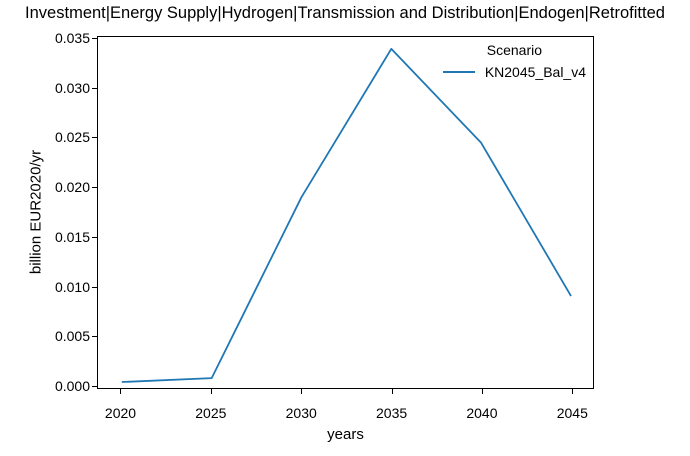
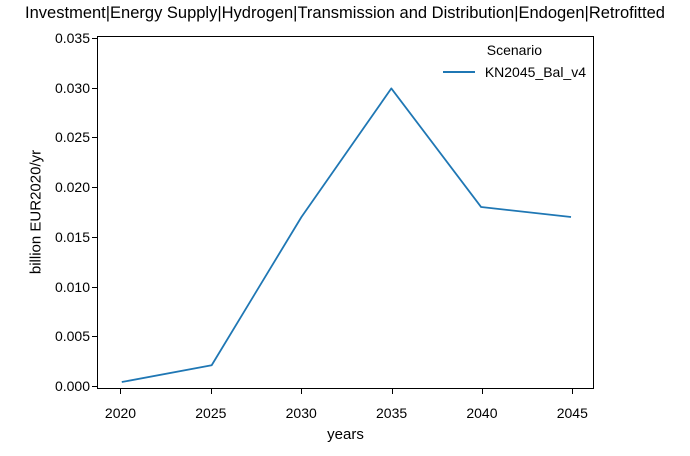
2025: 0.001 -> 0.002
2030: 0.019 -> 0.017
2035: 0.034 -> 0.030
2040: 0.025 -> 0.018
2045: 0.009 -> 0.017
